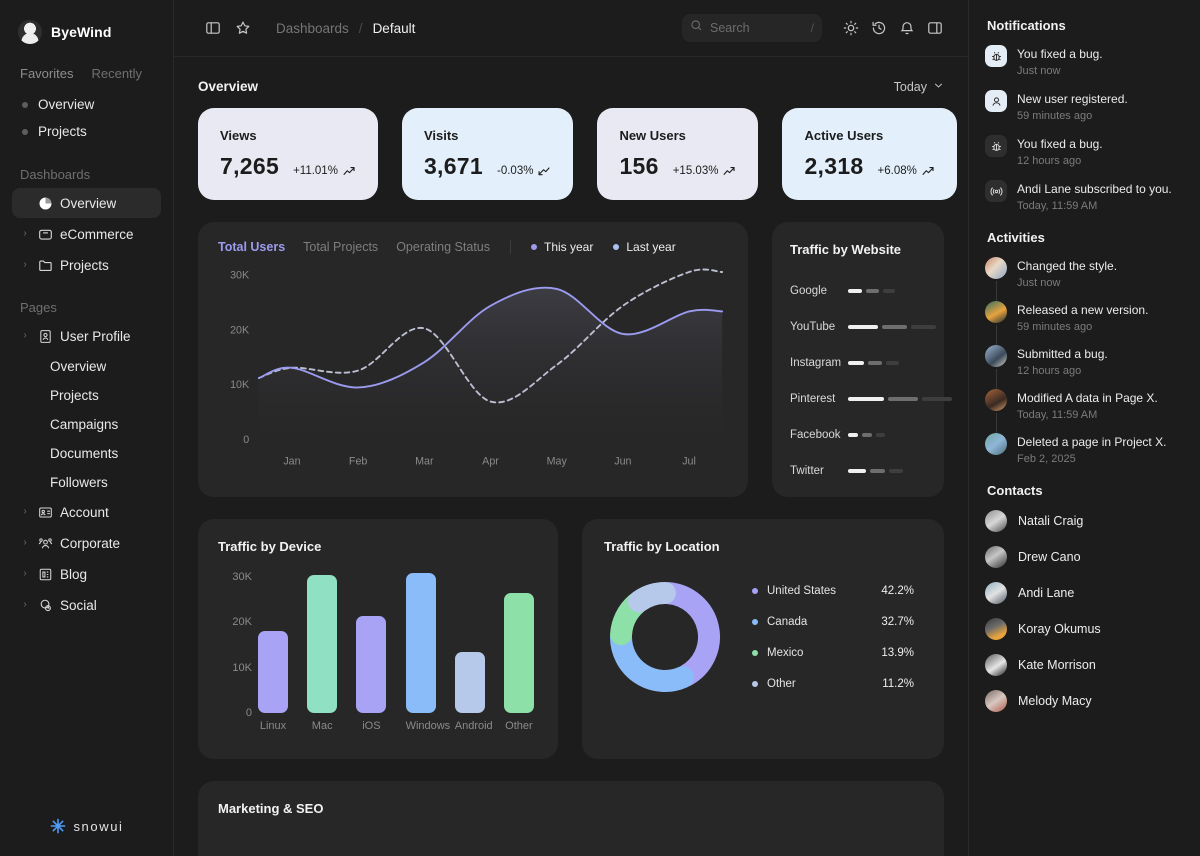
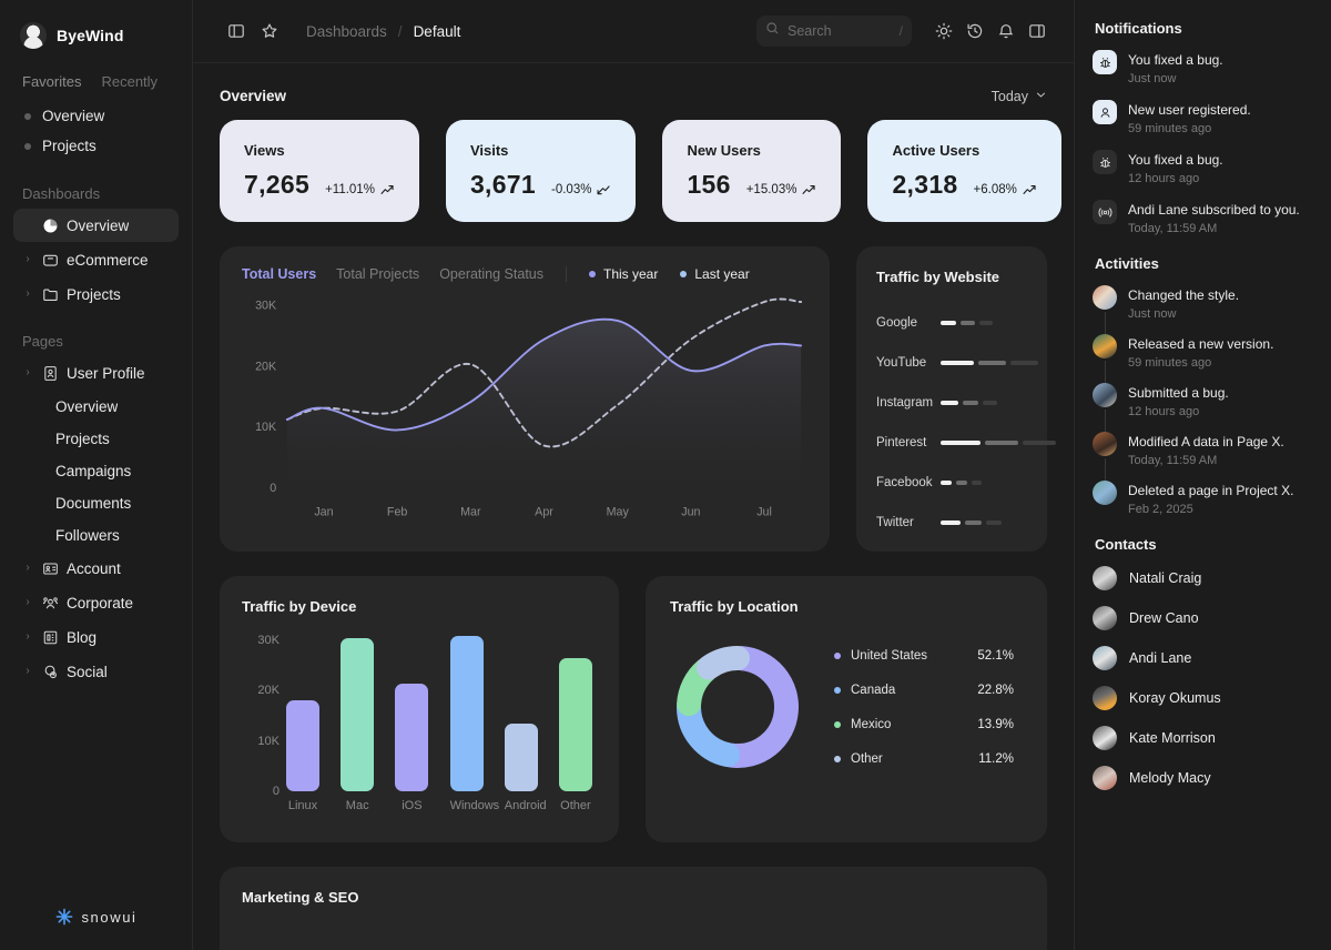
Traffic by Location/United States: 42.2% -> 52.1%
Traffic by Location/Canada: 32.7% -> 22.8%
